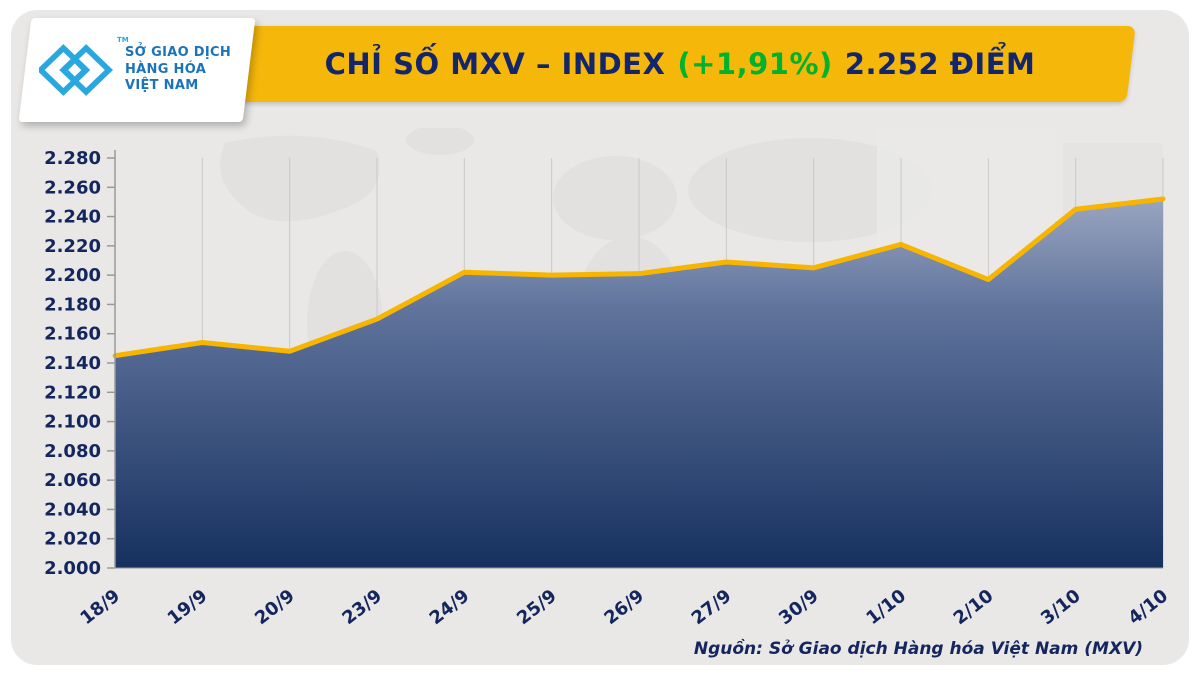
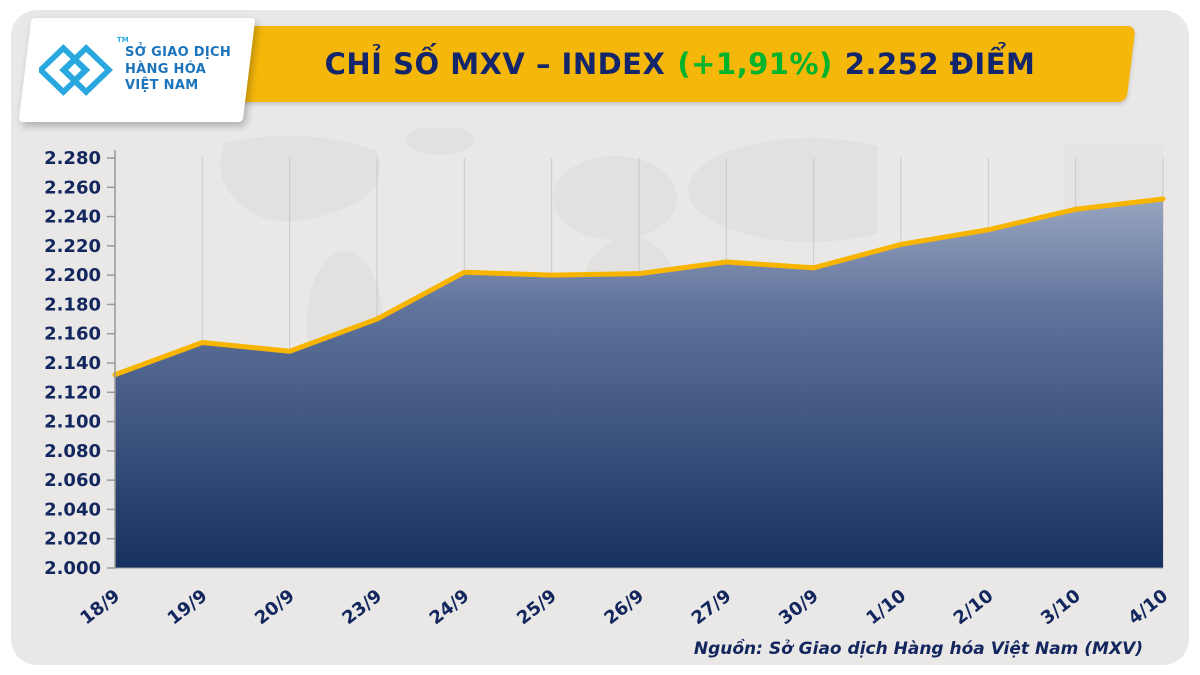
18/9: 2145 -> 2132
2/10: 2197 -> 2231
